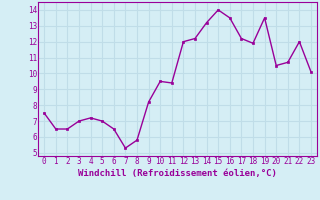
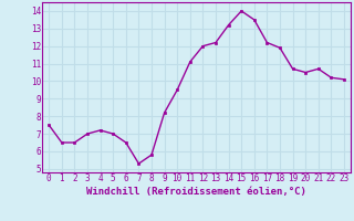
11: 9.4 -> 11.1
19: 13.5 -> 10.7
22: 12.0 -> 10.2
